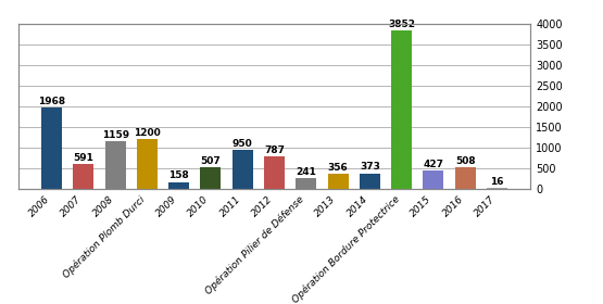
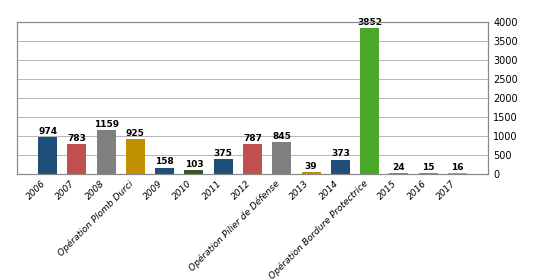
2006: 1968 -> 974
2007: 591 -> 783
Opération Plomb Durci: 1200 -> 925
2010: 507 -> 103
2011: 950 -> 375
Opération Pilier de Défense: 241 -> 845
2013: 356 -> 39
2015: 427 -> 24
2016: 508 -> 15
